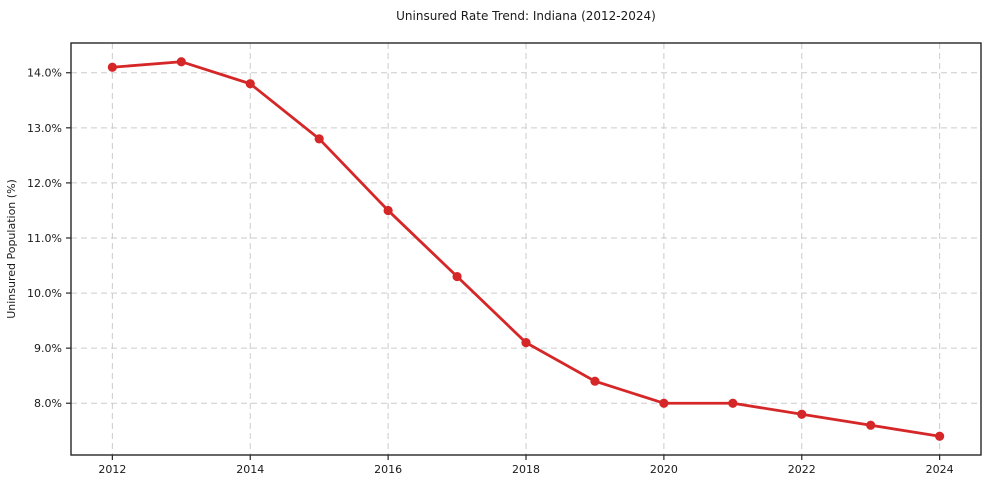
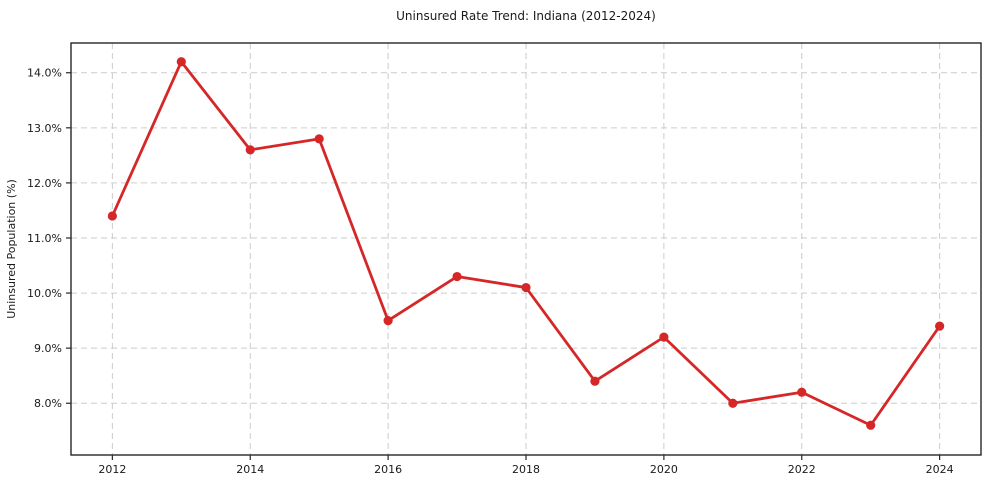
2012: 14.1% -> 11.4%
2014: 13.8% -> 12.6%
2016: 11.5% -> 9.5%
2018: 9.1% -> 10.1%
2020: 8.0% -> 9.2%
2022: 7.8% -> 8.2%
2024: 7.4% -> 9.4%
